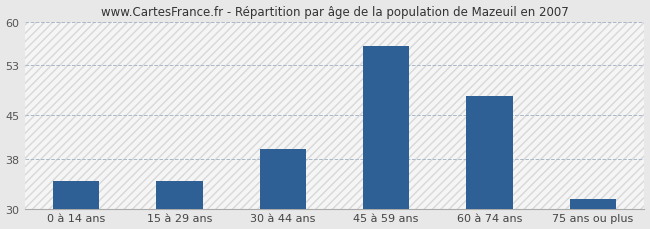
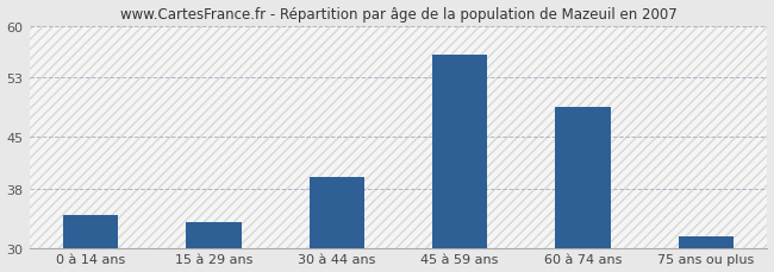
15 à 29 ans: 34.5 -> 33.4
60 à 74 ans: 48.0 -> 49.0
